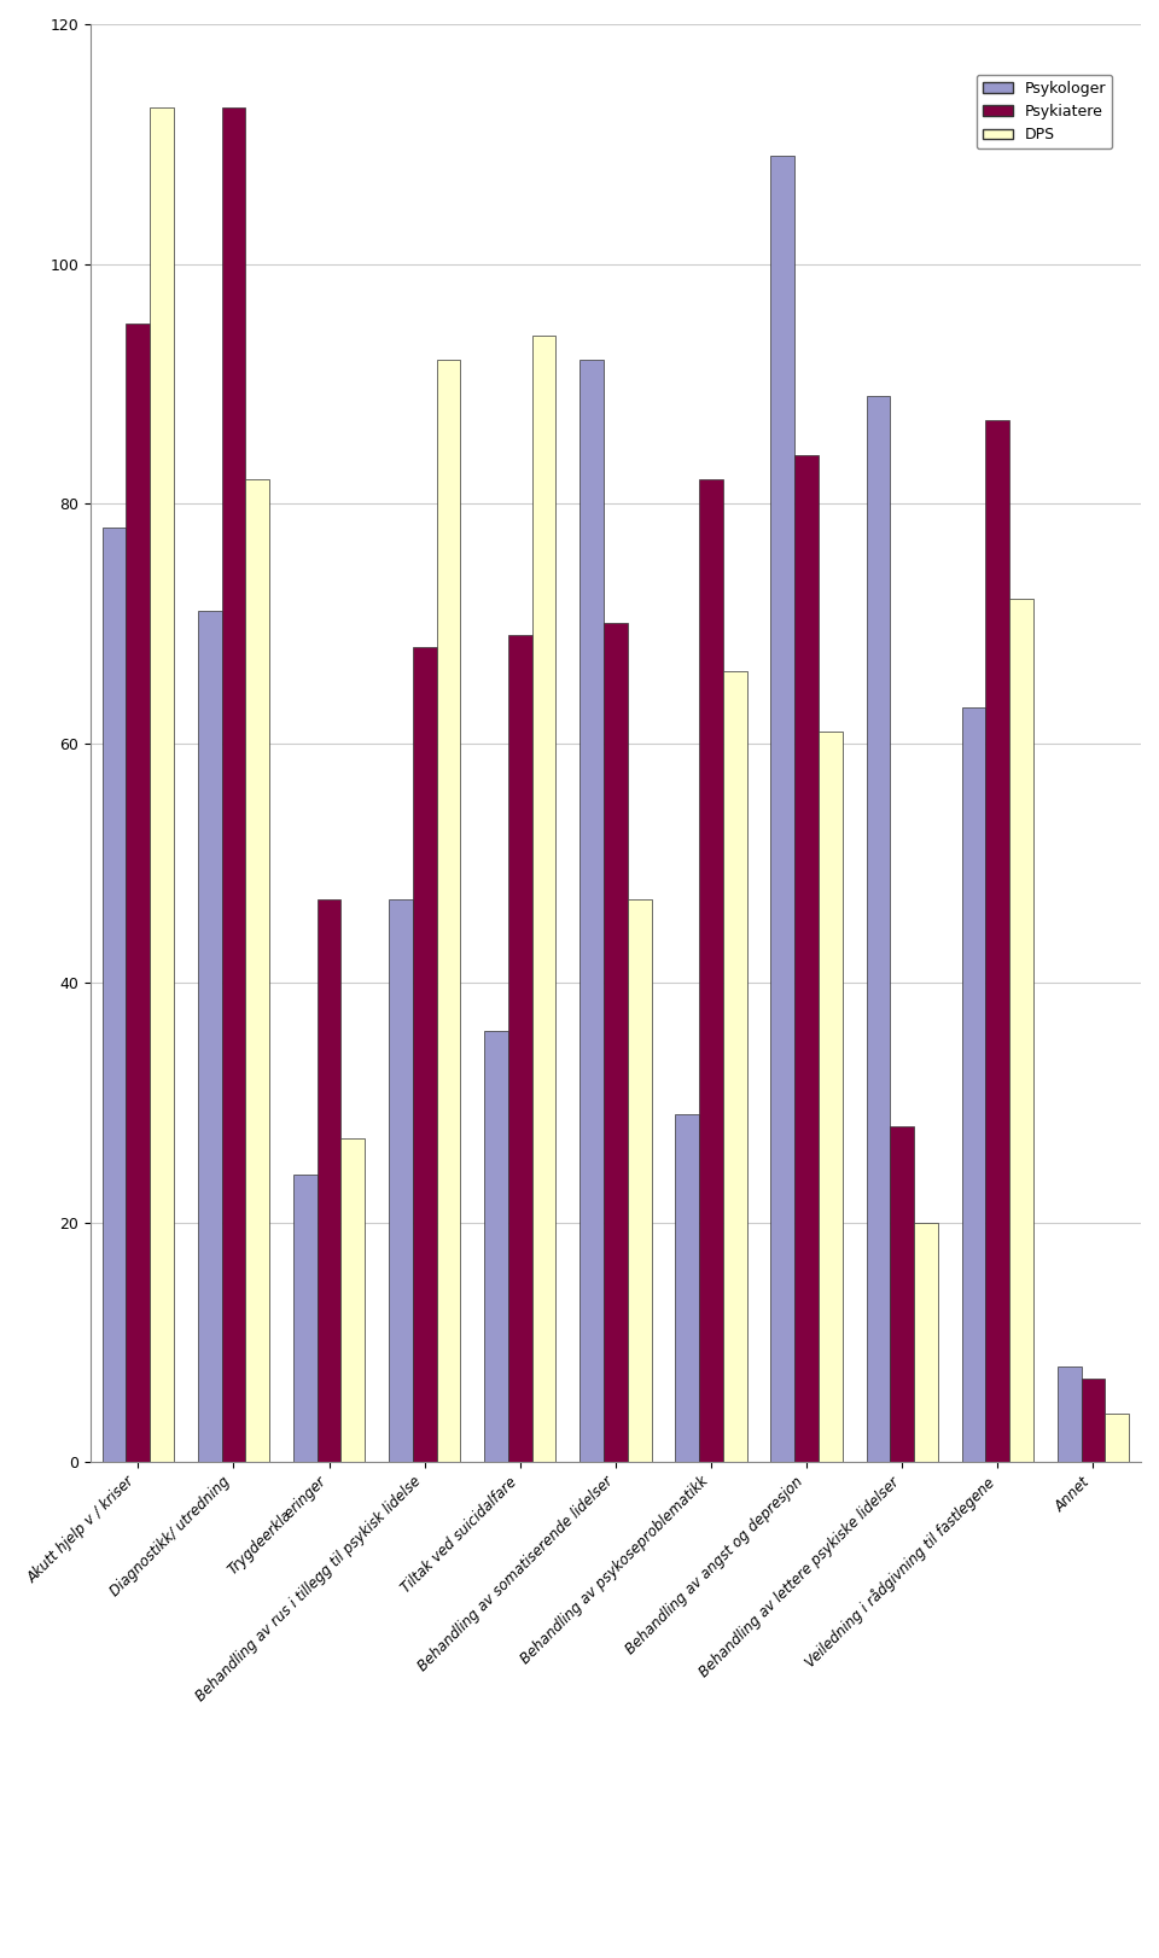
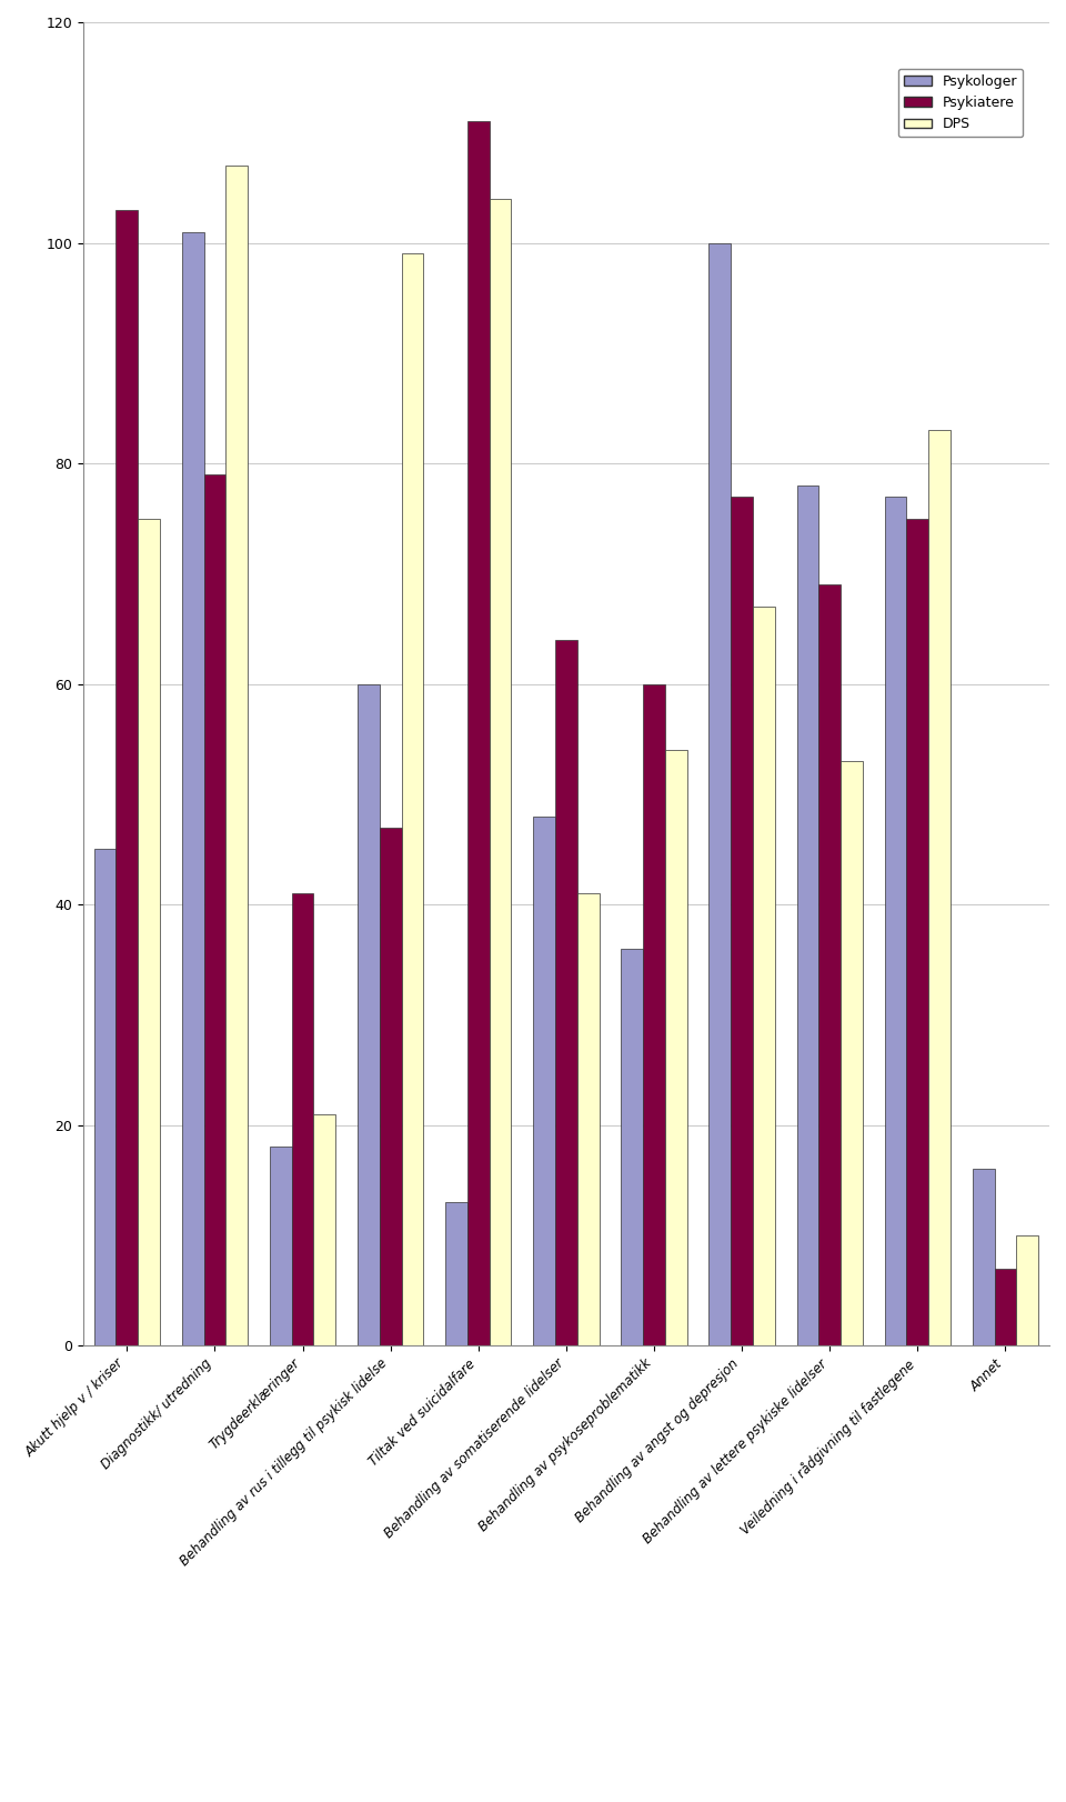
Psykologer/Akutt hjelp v / kriser: 78 -> 45
Psykiatere/Akutt hjelp v / kriser: 95 -> 103
DPS/Akutt hjelp v / kriser: 113 -> 75
Psykologer/Diagnostikk/ utredning: 71 -> 101
Psykiatere/Diagnostikk/ utredning: 113 -> 79
DPS/Diagnostikk/ utredning: 82 -> 107
Psykologer/Trygdeerklæringer: 24 -> 18
Psykiatere/Trygdeerklæringer: 47 -> 41
DPS/Trygdeerklæringer: 27 -> 21
Psykologer/Behandling av rus i tillegg til psykisk lidelse: 47 -> 60
Psykiatere/Behandling av rus i tillegg til psykisk lidelse: 68 -> 47
DPS/Behandling av rus i tillegg til psykisk lidelse: 92 -> 99
Psykologer/Tiltak ved suicidalfare: 36 -> 13
Psykiatere/Tiltak ved suicidalfare: 69 -> 111
DPS/Tiltak ved suicidalfare: 94 -> 104
Psykologer/Behandling av somatiserende lidelser: 92 -> 48
Psykiatere/Behandling av somatiserende lidelser: 70 -> 64
DPS/Behandling av somatiserende lidelser: 47 -> 41
Psykologer/Behandling av psykoseproblematikk: 29 -> 36
Psykiatere/Behandling av psykoseproblematikk: 82 -> 60
DPS/Behandling av psykoseproblematikk: 66 -> 54
Psykologer/Behandling av angst og depresjon: 109 -> 100
Psykiatere/Behandling av angst og depresjon: 84 -> 77
DPS/Behandling av angst og depresjon: 61 -> 67
Psykologer/Behandling av lettere psykiske lidelser: 89 -> 78
Psykiatere/Behandling av lettere psykiske lidelser: 28 -> 69
DPS/Behandling av lettere psykiske lidelser: 20 -> 53
Psykologer/Veiledning i rådgivning til fastlegene: 63 -> 77
Psykiatere/Veiledning i rådgivning til fastlegene: 87 -> 75
DPS/Veiledning i rådgivning til fastlegene: 72 -> 83
Psykologer/Annet: 8 -> 16
DPS/Annet: 4 -> 10
